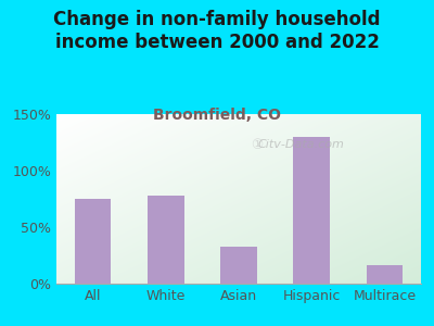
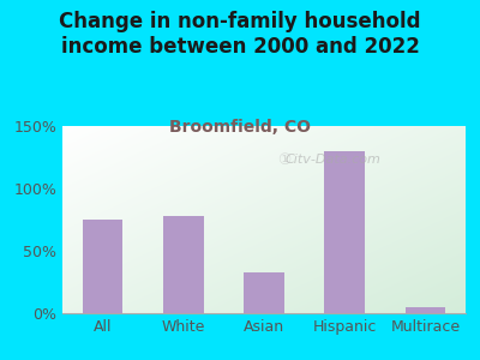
Multirace: 16% -> 5%
